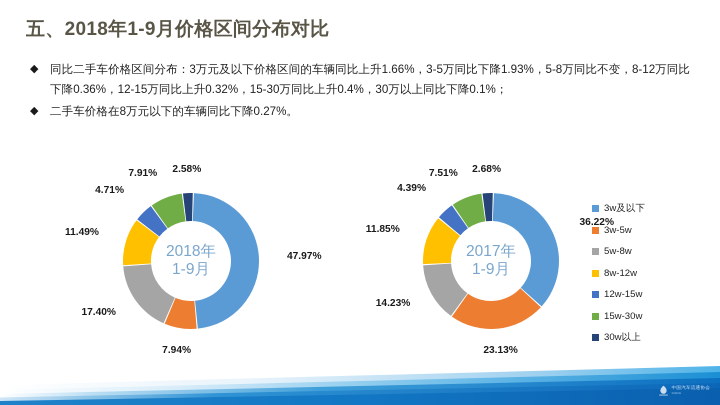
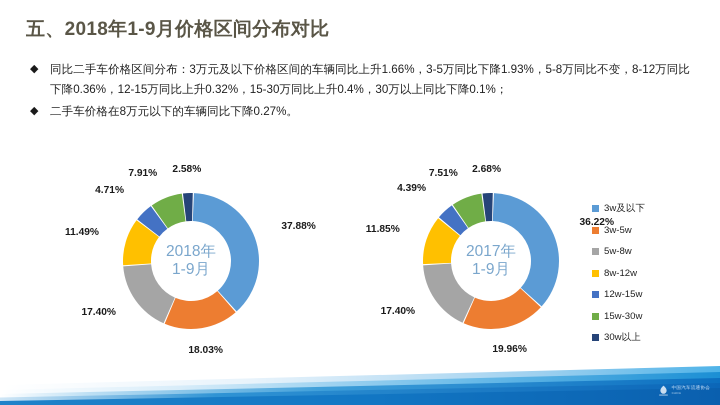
2018年1-9月/3w及以下: 47.97% -> 37.88%
2018年1-9月/3w-5w: 7.94% -> 18.03%
2017年1-9月/3w-5w: 23.13% -> 19.96%
2017年1-9月/5w-8w: 14.23% -> 17.40%
